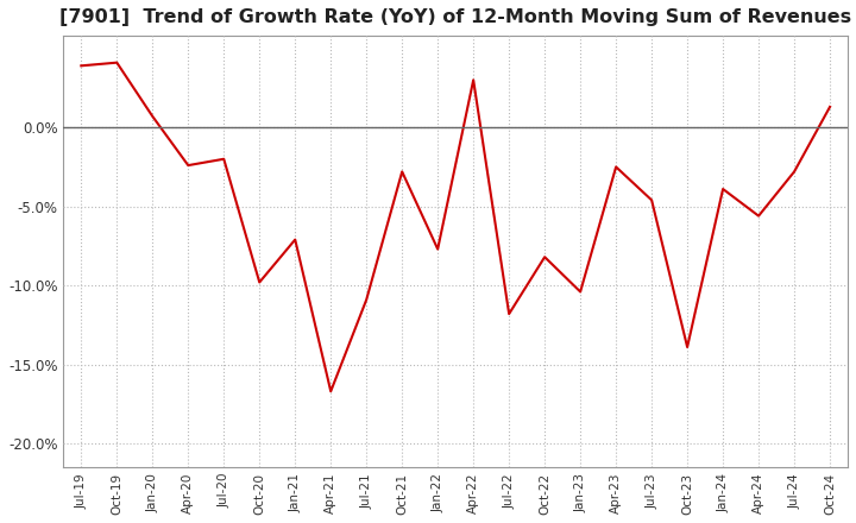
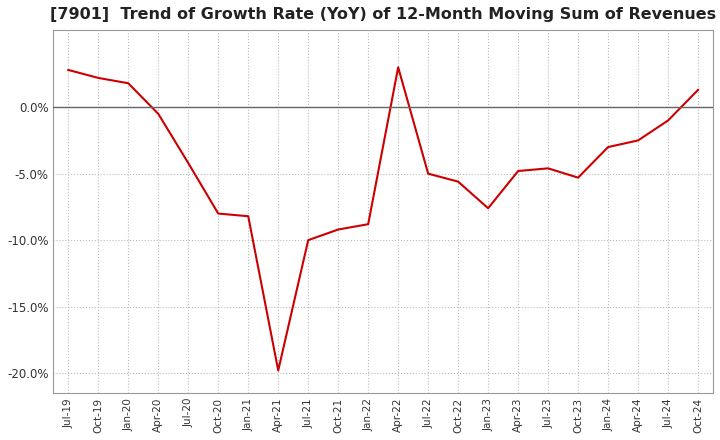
Jul-19: 3.9% -> 2.8%
Oct-19: 4.1% -> 2.2%
Jan-20: 0.7% -> 1.8%
Apr-20: -2.4% -> -0.5%
Jul-20: -2.0% -> -4.2%
Oct-20: -9.8% -> -8.0%
Jan-21: -7.1% -> -8.2%
Apr-21: -16.7% -> -19.8%
Jul-21: -10.9% -> -10.0%
Oct-21: -2.8% -> -9.2%
Jan-22: -7.7% -> -8.8%
Jul-22: -11.8% -> -5.0%
Oct-22: -8.2% -> -5.6%
Jan-23: -10.4% -> -7.6%
Apr-23: -2.5% -> -4.8%
Oct-23: -13.9% -> -5.3%
Jan-24: -3.9% -> -3.0%
Apr-24: -5.6% -> -2.5%
Jul-24: -2.8% -> -1.0%
